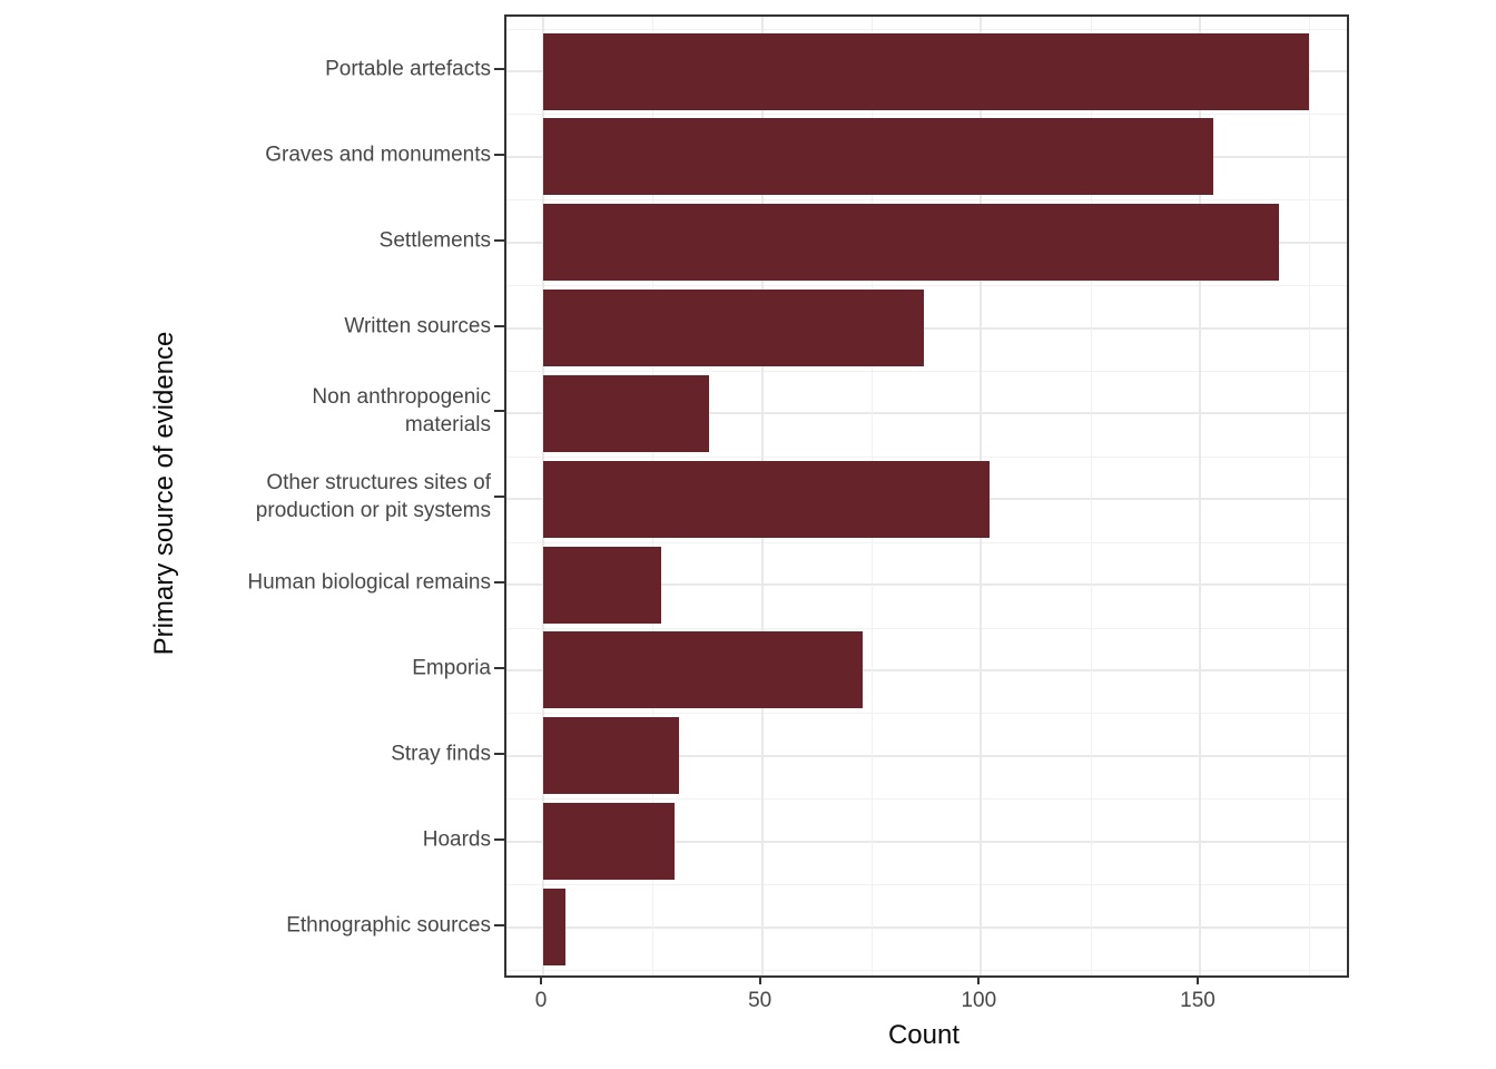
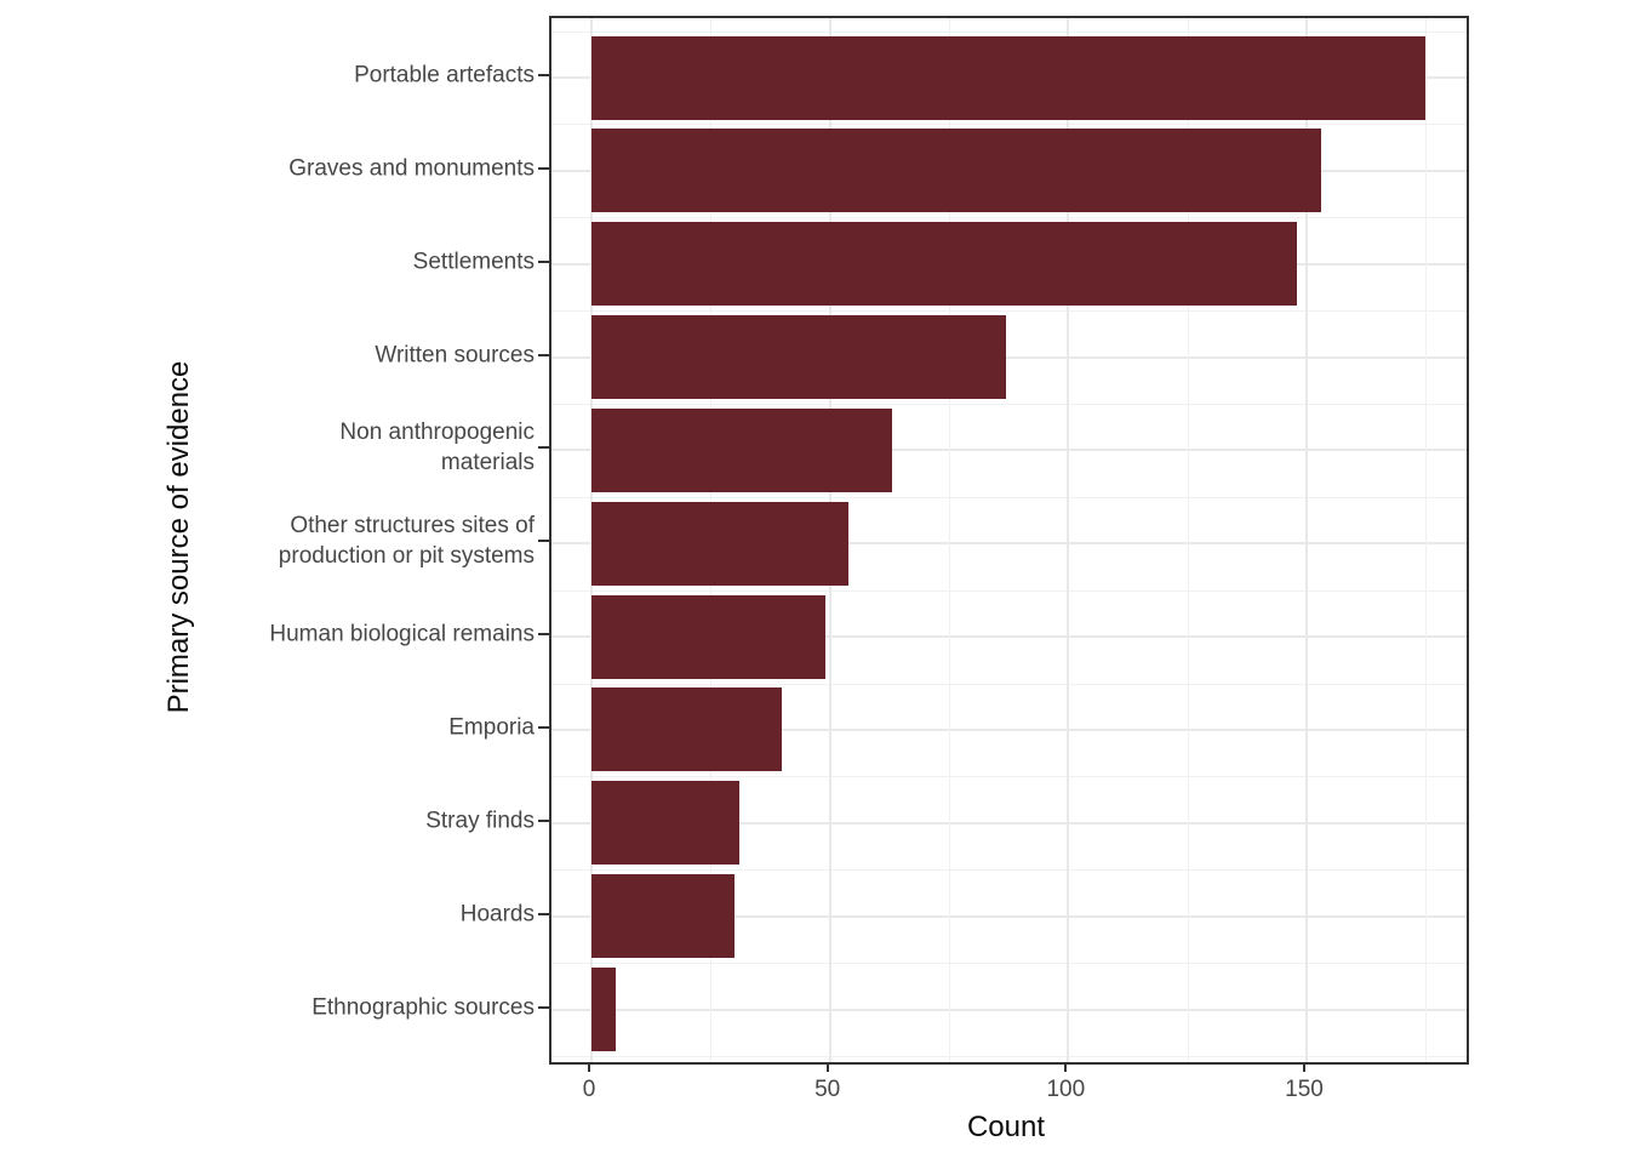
Settlements: 168 -> 148
Non anthropogenic materials: 38 -> 63
Other structures sites of production or pit systems: 102 -> 54
Human biological remains: 27 -> 49
Emporia: 73 -> 40
